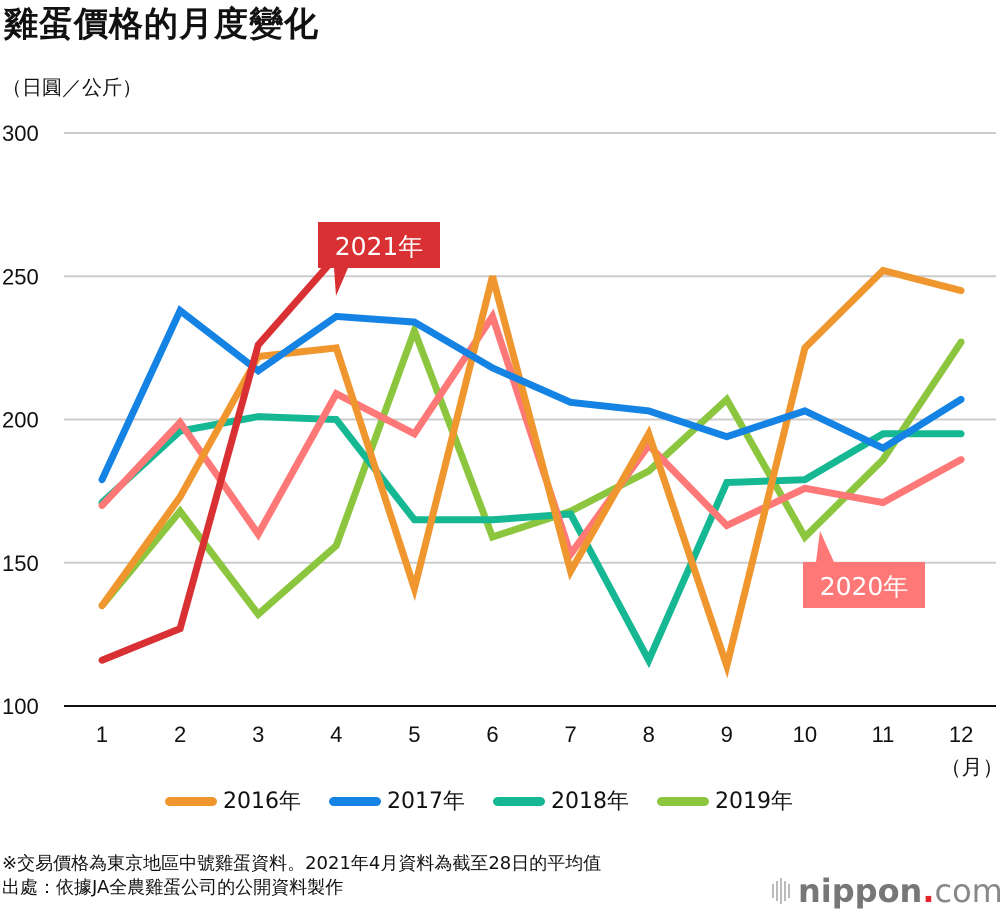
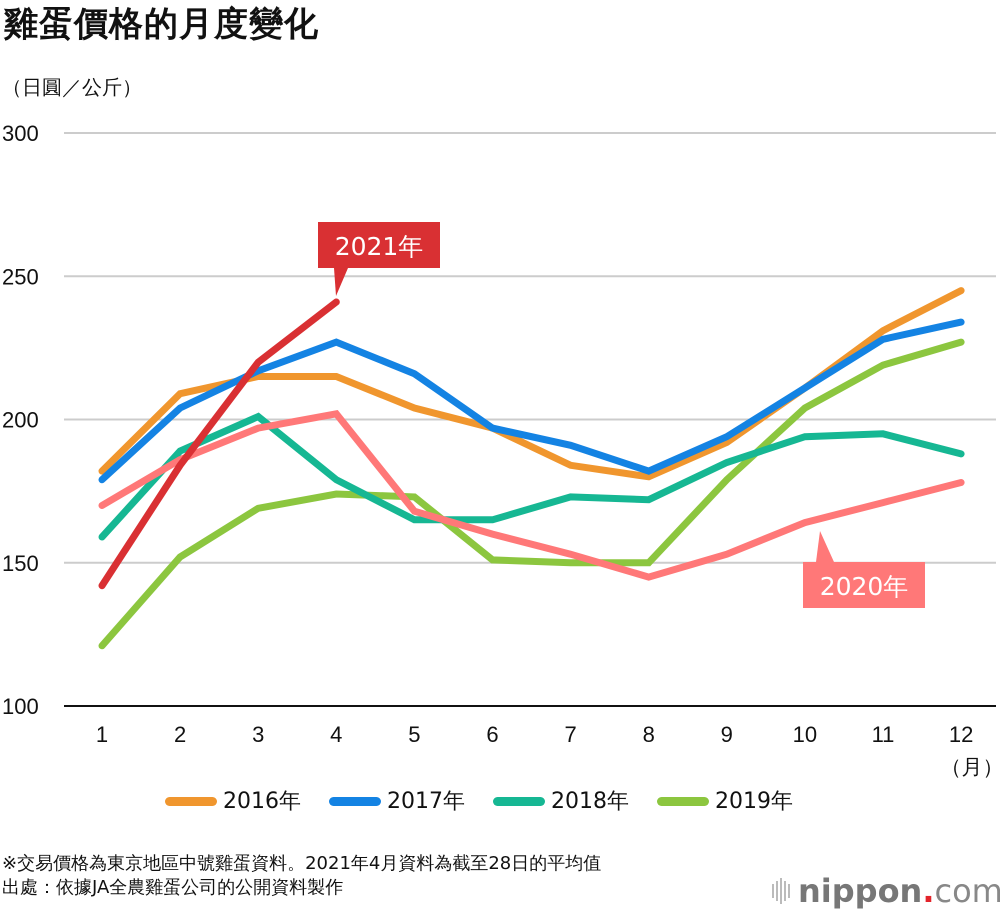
2016年/1: 135 -> 182
2018年/1: 171 -> 159
2019年/1: 135 -> 121
2021年/1: 116 -> 142
2016年/2: 173 -> 209
2017年/2: 238 -> 204
2018年/2: 196 -> 189
2019年/2: 168 -> 152
2020年/2: 199 -> 186
2021年/2: 127 -> 184
2016年/3: 222 -> 215
2019年/3: 132 -> 169
2020年/3: 160 -> 197
2021年/3: 226 -> 220
2016年/4: 225 -> 215
2017年/4: 236 -> 227
2018年/4: 200 -> 179
2019年/4: 156 -> 174
2020年/4: 209 -> 202
2021年/4: 257 -> 241
2016年/5: 141 -> 204
2017年/5: 234 -> 216
2019年/5: 231 -> 173
2020年/5: 195 -> 168
2016年/6: 250 -> 197
2017年/6: 218 -> 197
2019年/6: 159 -> 151
2020年/6: 236 -> 160
2016年/7: 147 -> 184
2017年/7: 206 -> 191
2018年/7: 167 -> 173
2019年/7: 168 -> 150
2016年/8: 195 -> 180
2017年/8: 203 -> 182
2018年/8: 116 -> 172
2019年/8: 182 -> 150
2020年/8: 191 -> 145
2016年/9: 114 -> 192
2018年/9: 178 -> 185
2019年/9: 207 -> 179
2020年/9: 163 -> 153
2016年/10: 225 -> 211
2017年/10: 203 -> 211
2018年/10: 179 -> 194
2019年/10: 159 -> 204
2020年/10: 176 -> 164
2016年/11: 252 -> 231
2017年/11: 190 -> 228
2019年/11: 186 -> 219
2017年/12: 207 -> 234
2018年/12: 195 -> 188
2020年/12: 186 -> 178
